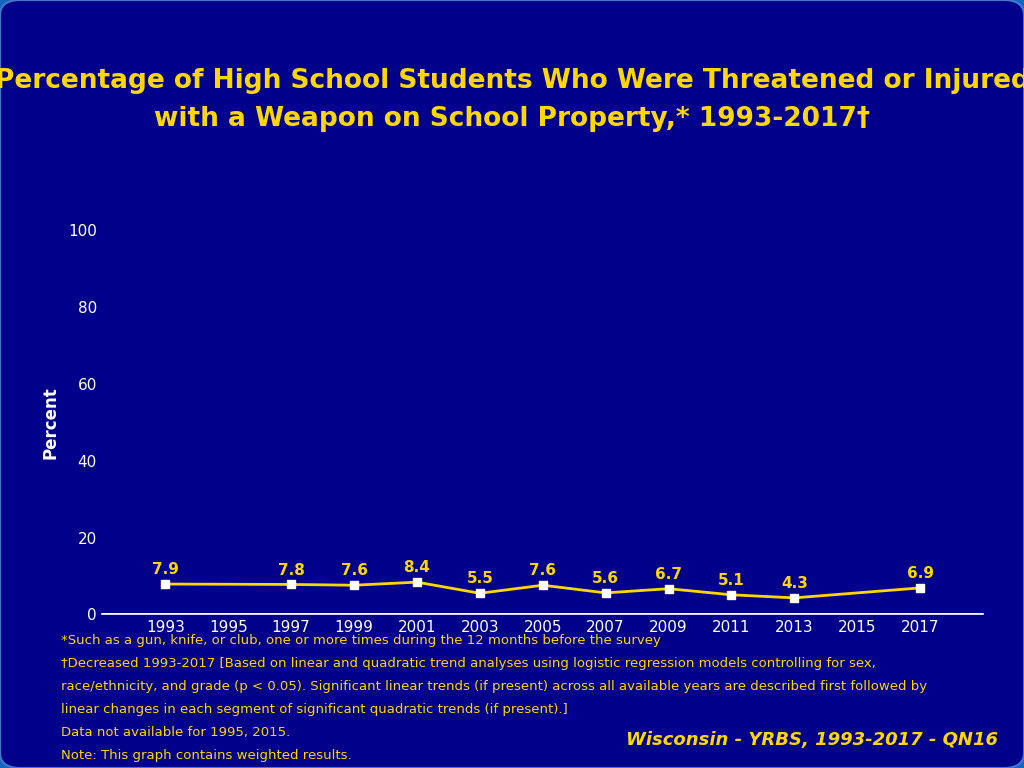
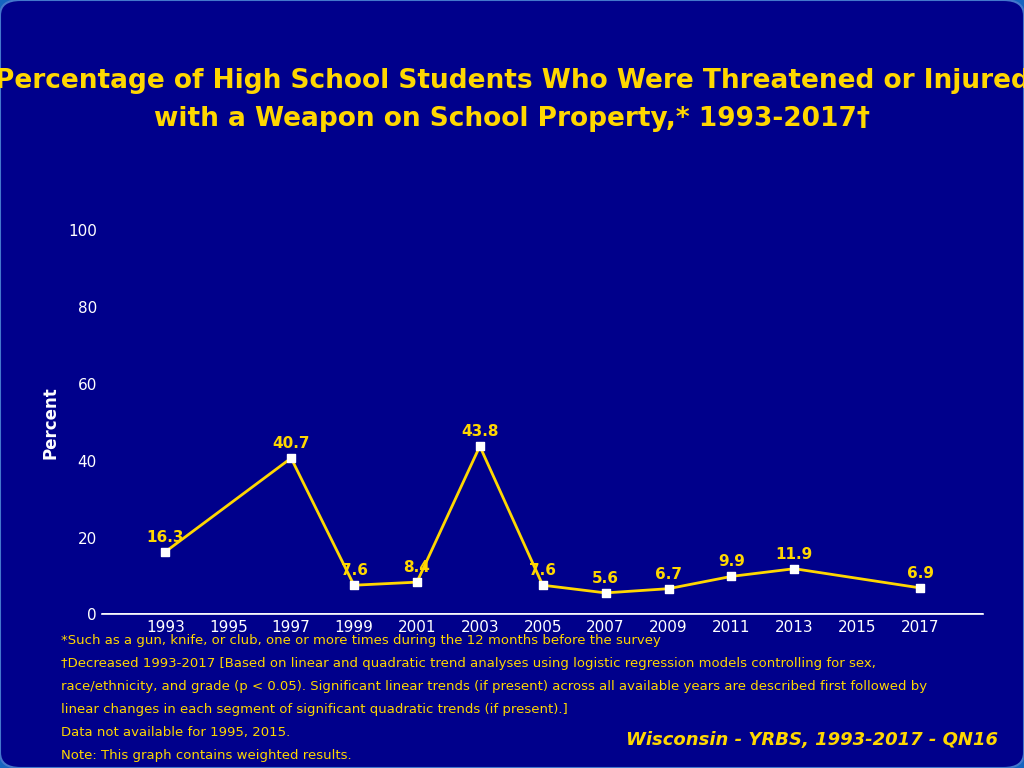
1993: 7.9 -> 16.3
1997: 7.8 -> 40.7
2003: 5.5 -> 43.8
2011: 5.1 -> 9.9
2013: 4.3 -> 11.9
